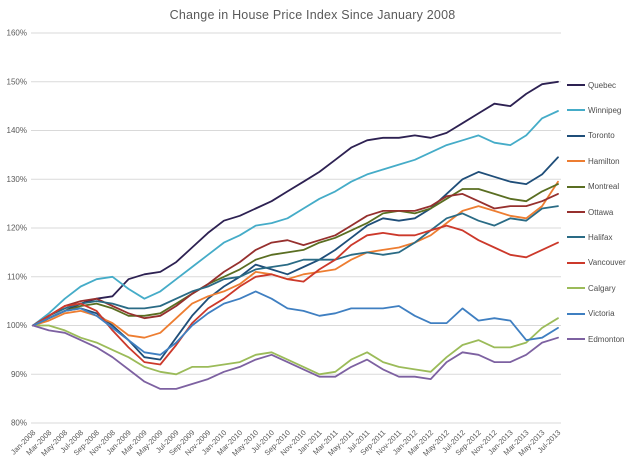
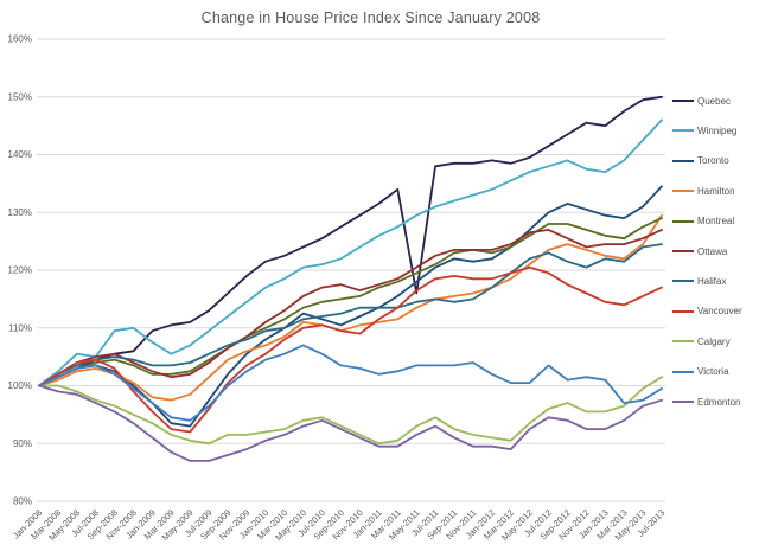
Winnipeg/Jul-2008: 108% -> 105%
Quebec/May-2011: 136% -> 116%
Winnipeg/Jul-2013: 144% -> 146%
